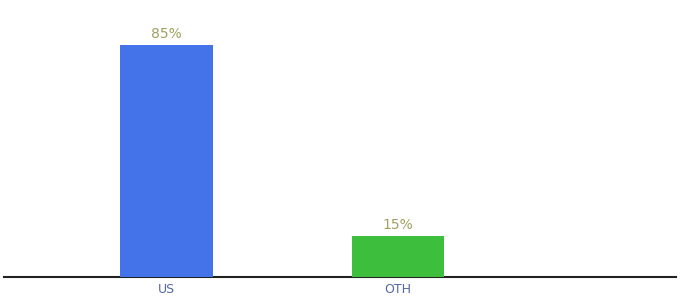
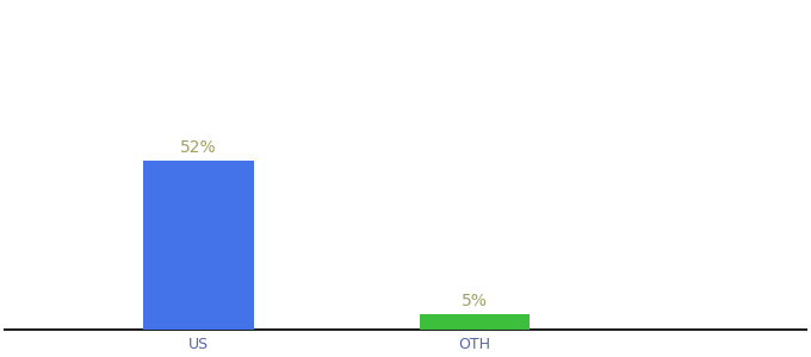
US: 85% -> 52%
OTH: 15% -> 5%
